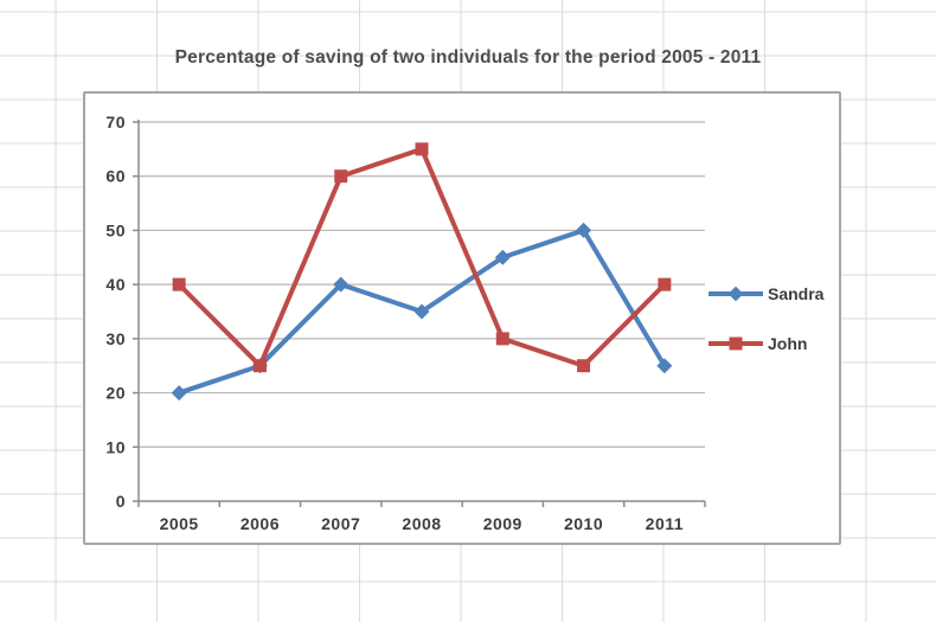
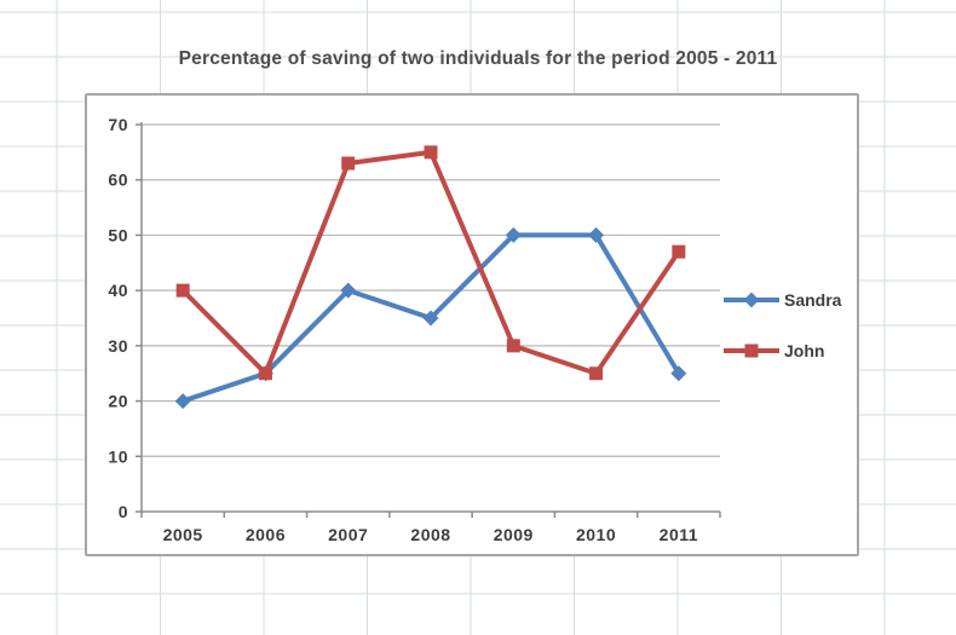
John/2007: 60 -> 63
Sandra/2009: 45 -> 50
John/2011: 40 -> 47
